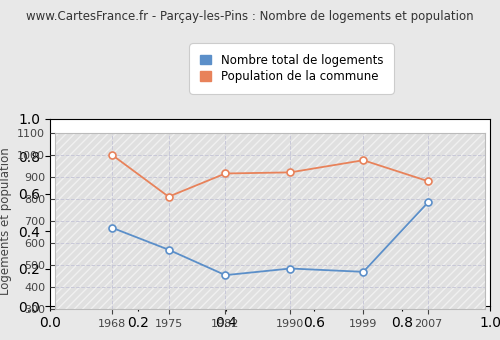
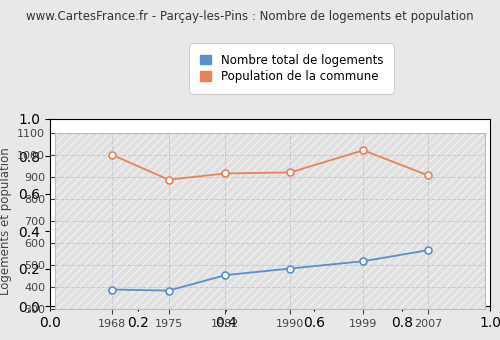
Nombre total de logements/1968: 670 -> 390
Nombre total de logements/1975: 570 -> 385
Population de la commune/1975: 810 -> 887
Nombre total de logements/1999: 470 -> 518
Population de la commune/1999: 975 -> 1020
Nombre total de logements/2007: 785 -> 568
Population de la commune/2007: 880 -> 906
